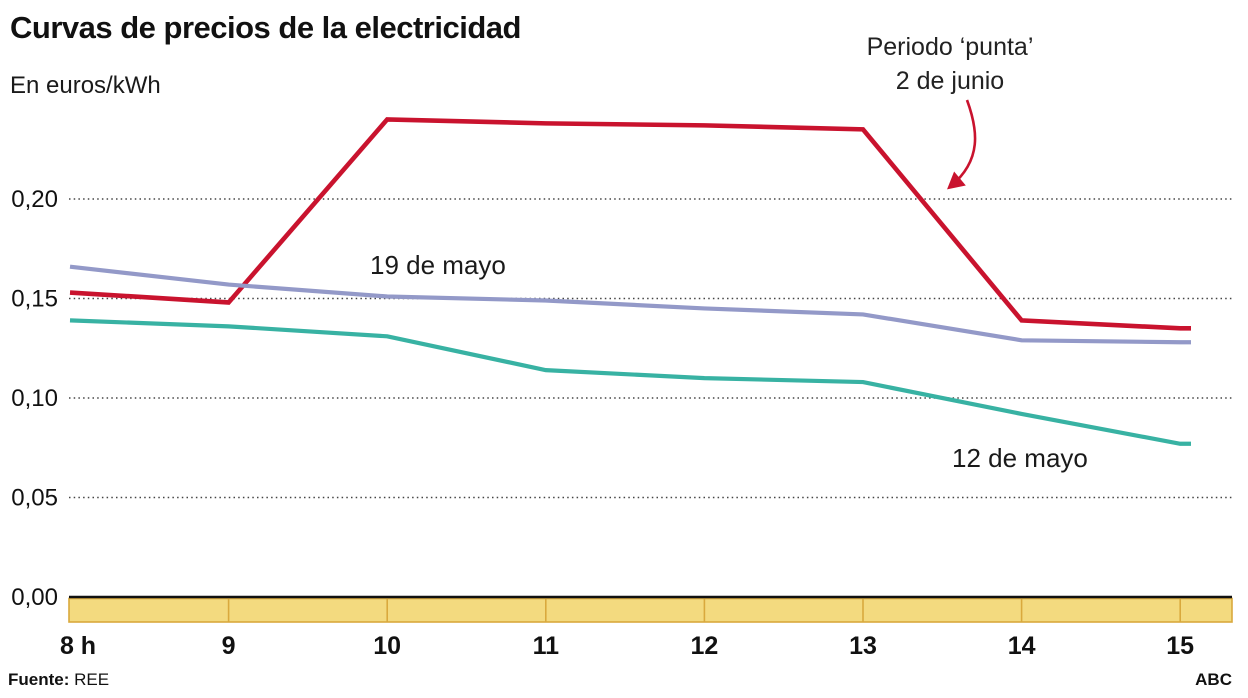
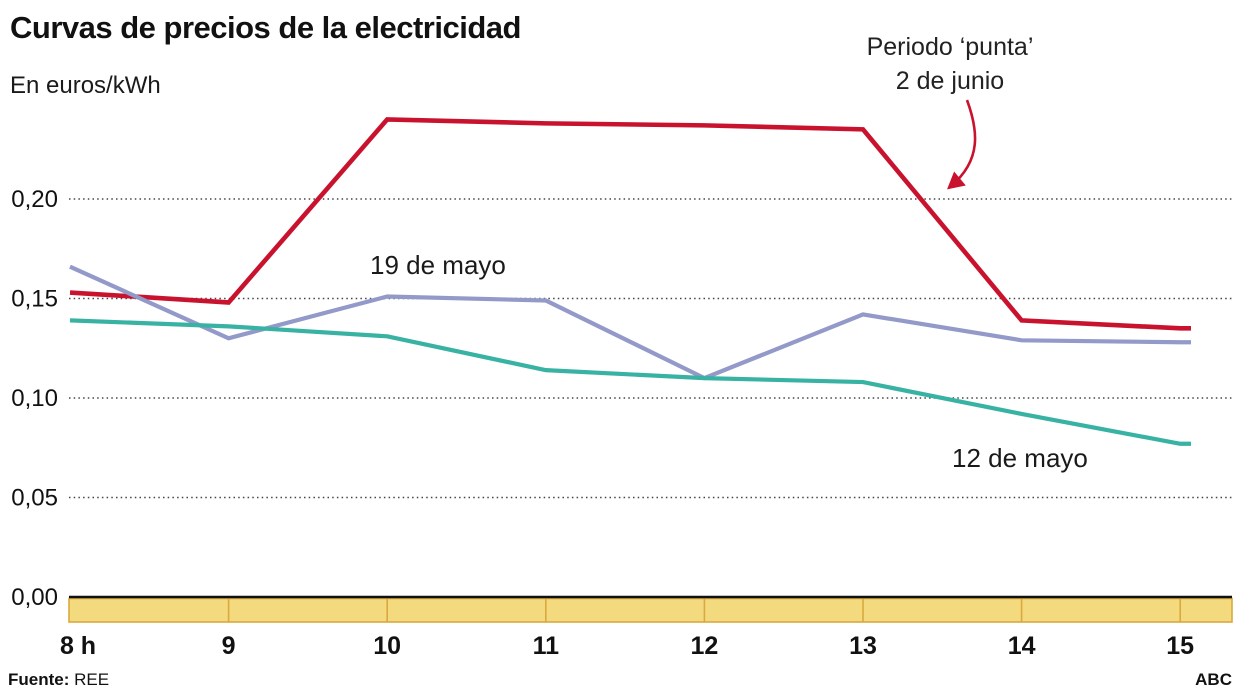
19 de mayo/9: 0,16 -> 0,13
19 de mayo/12: 0,14 -> 0,11
